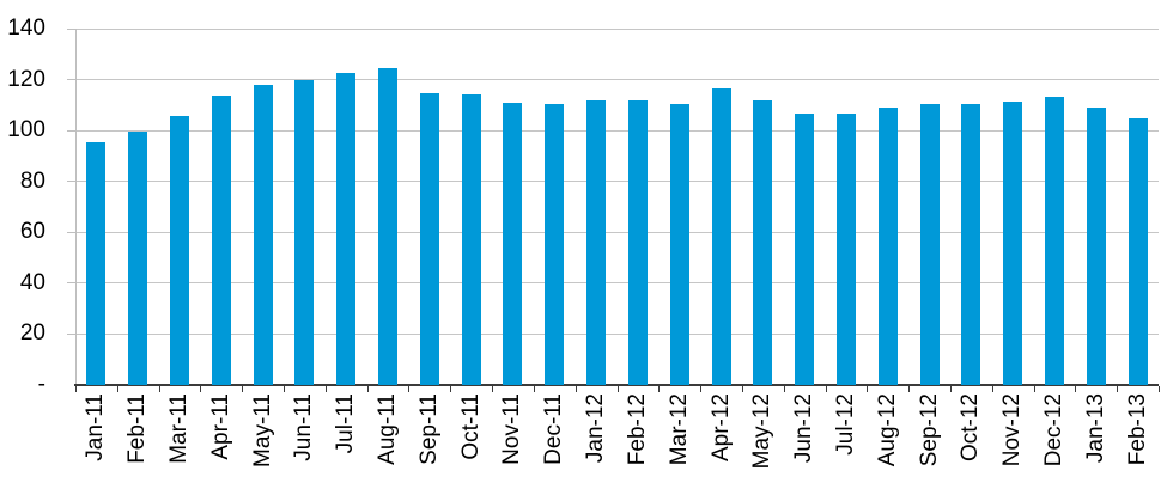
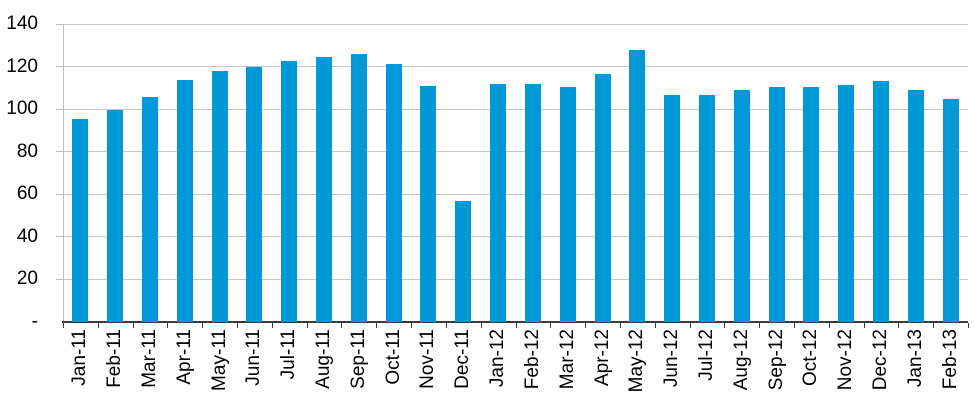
Sep-11: 114 -> 126
Oct-11: 114 -> 121
Dec-11: 110 -> 57
May-12: 112 -> 128
